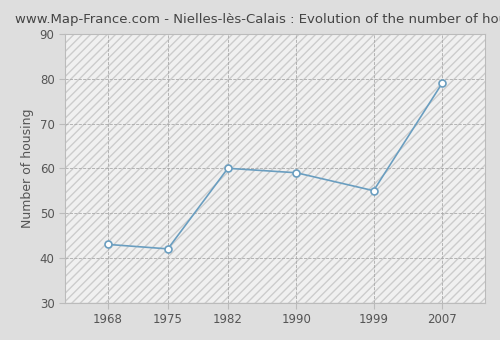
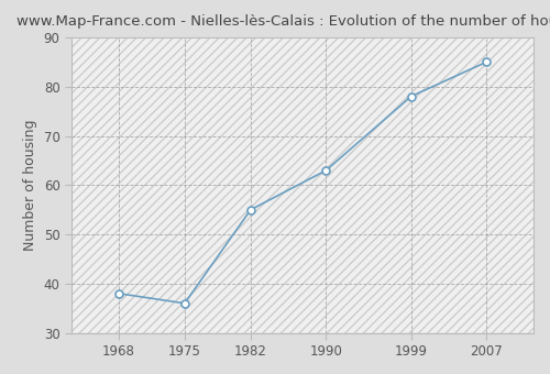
1968: 43 -> 38
1975: 42 -> 36
1982: 60 -> 55
1990: 59 -> 63
1999: 55 -> 78
2007: 79 -> 85
